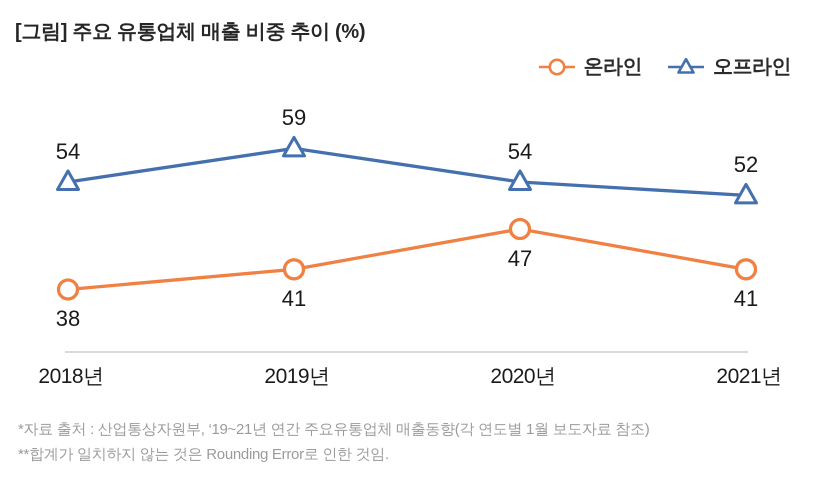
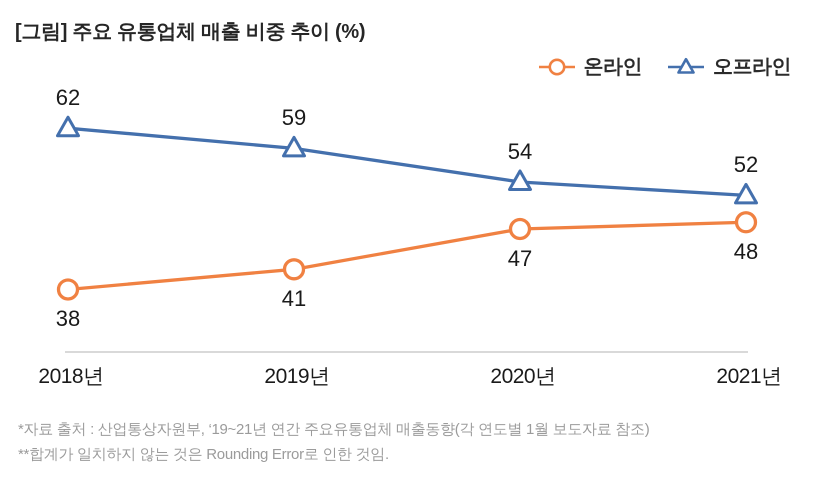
오프라인/2018년: 54 -> 62
온라인/2021년: 41 -> 48
